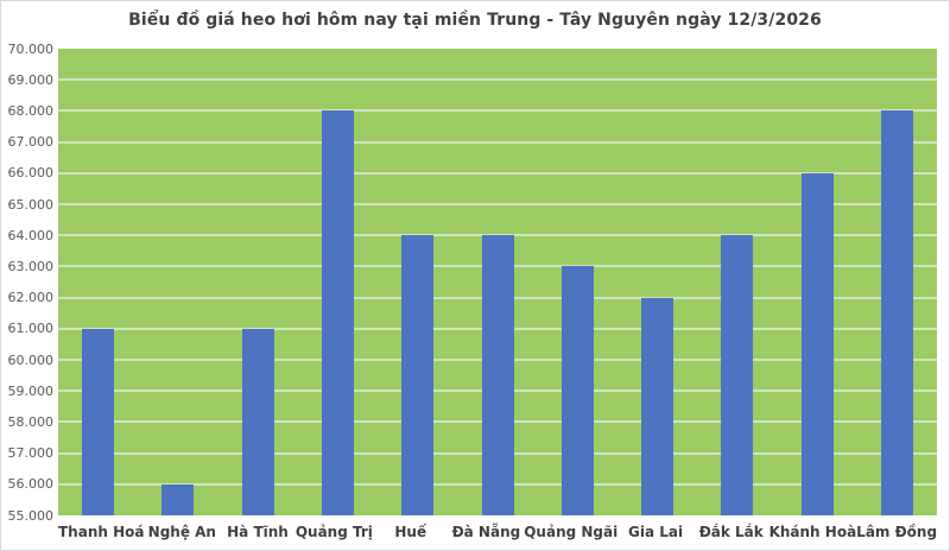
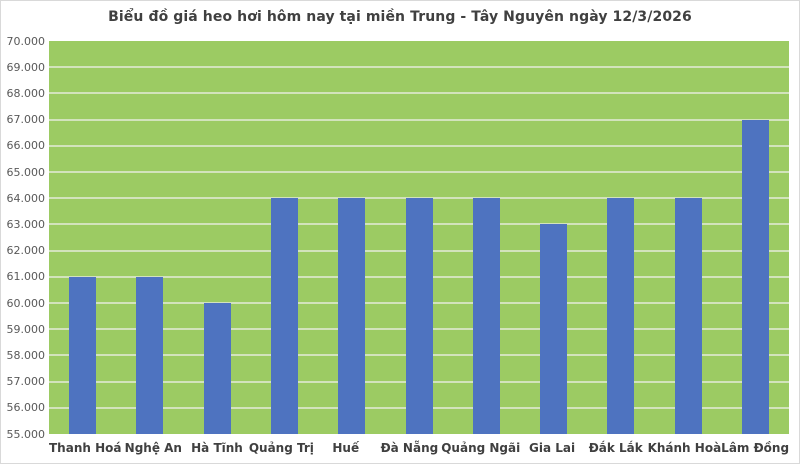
Nghệ An: 56000 -> 61000
Hà Tĩnh: 61000 -> 60000
Quảng Trị: 68000 -> 64000
Quảng Ngãi: 63000 -> 64000
Gia Lai: 62000 -> 63000
Khánh Hoà: 66000 -> 64000
Lâm Đồng: 68000 -> 67000
